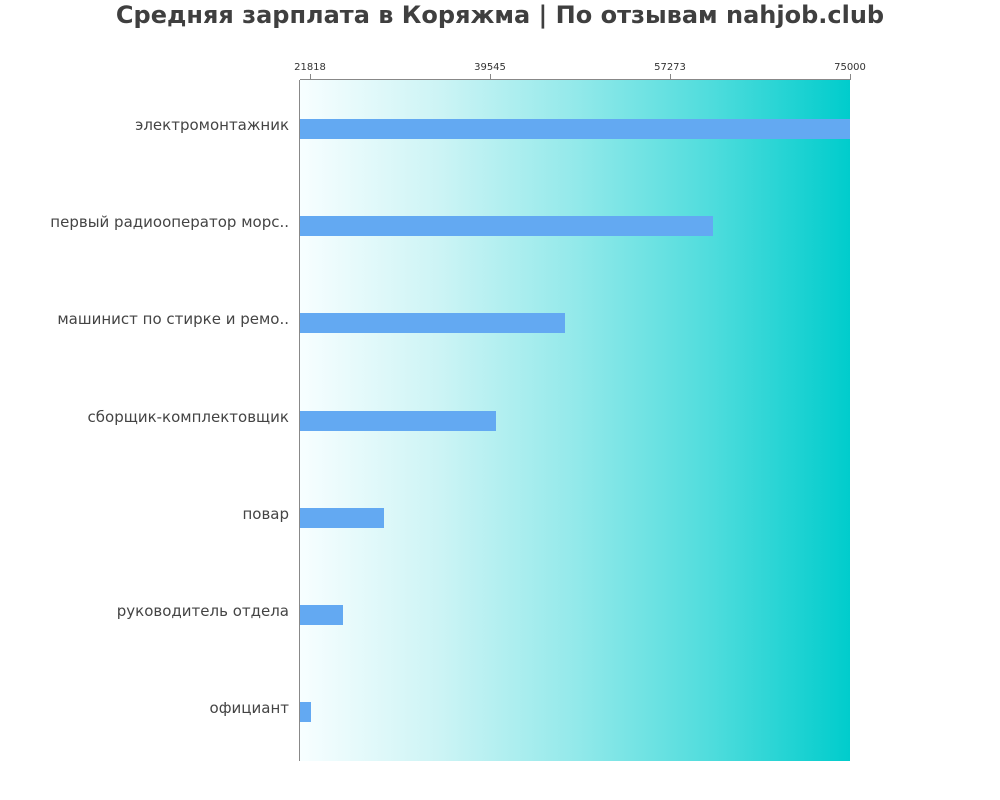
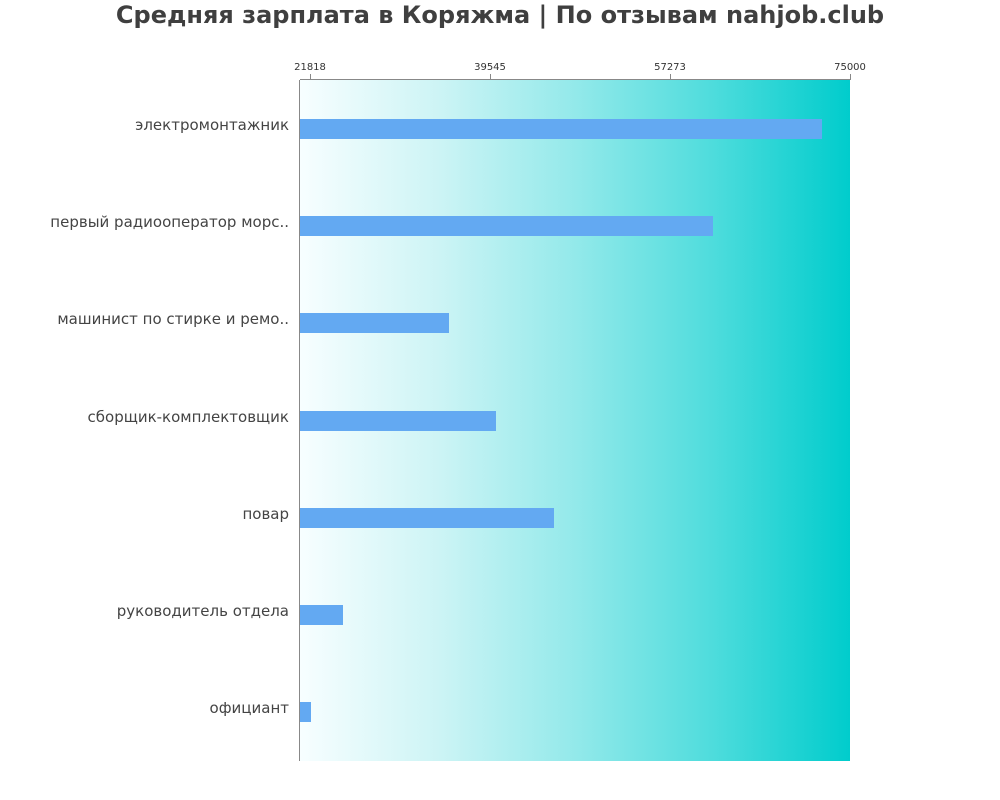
электромонтажник: 75000 -> 72200
машинист по стирке и ремо..: 46900 -> 35500
повар: 29100 -> 45800
